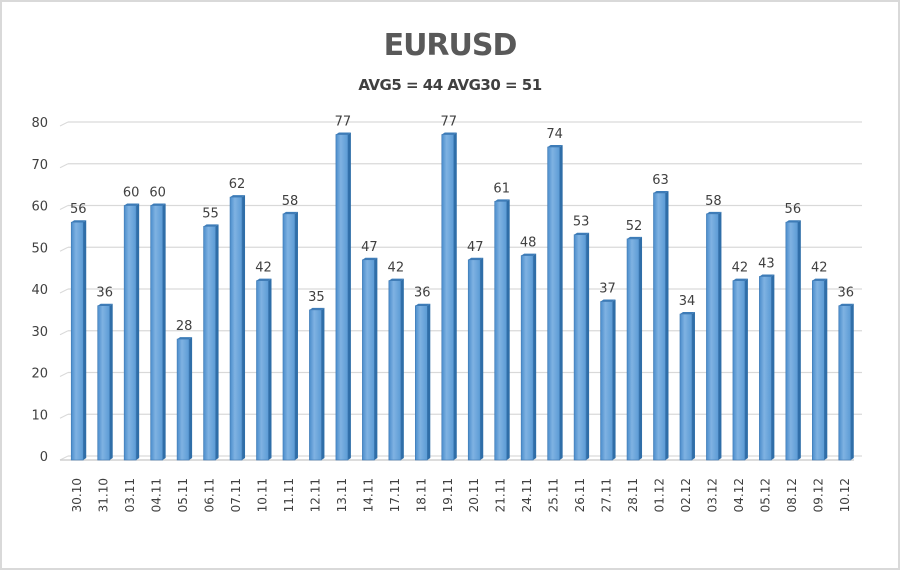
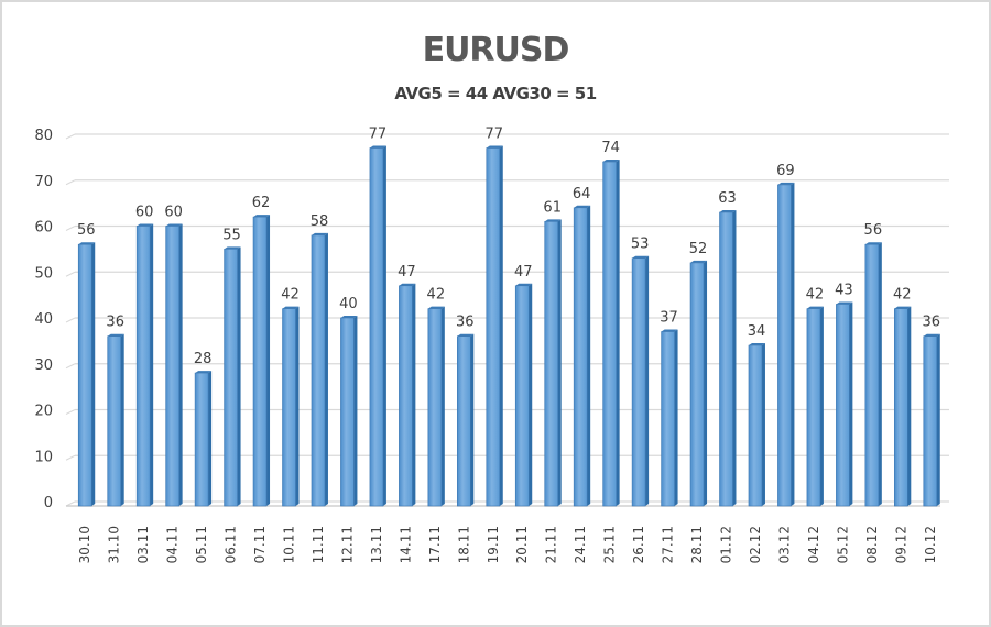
12.11: 35 -> 40
24.11: 48 -> 64
03.12: 58 -> 69
